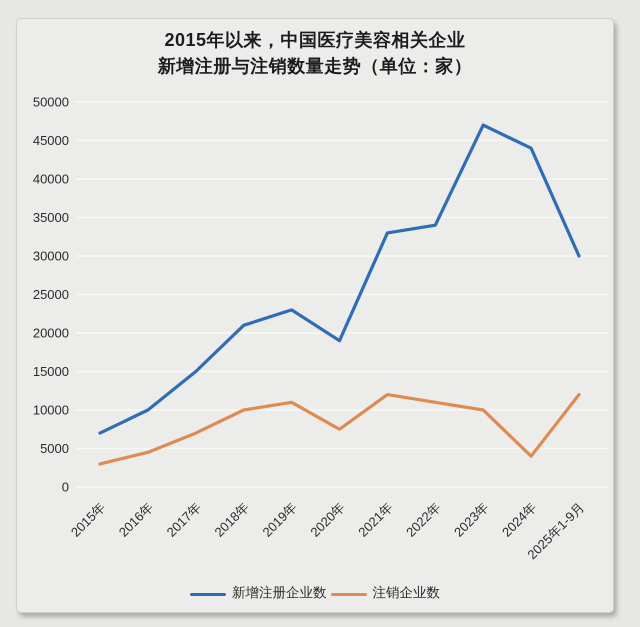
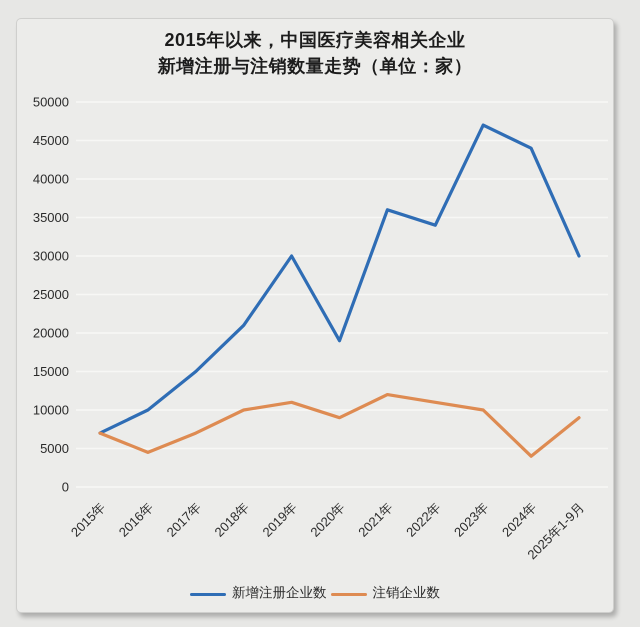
注销企业数/2015年: 3000 -> 7000
新增注册企业数/2019年: 23000 -> 30000
注销企业数/2020年: 8000 -> 9000
新增注册企业数/2021年: 33000 -> 36000
注销企业数/2025年1-9月: 12000 -> 9000
